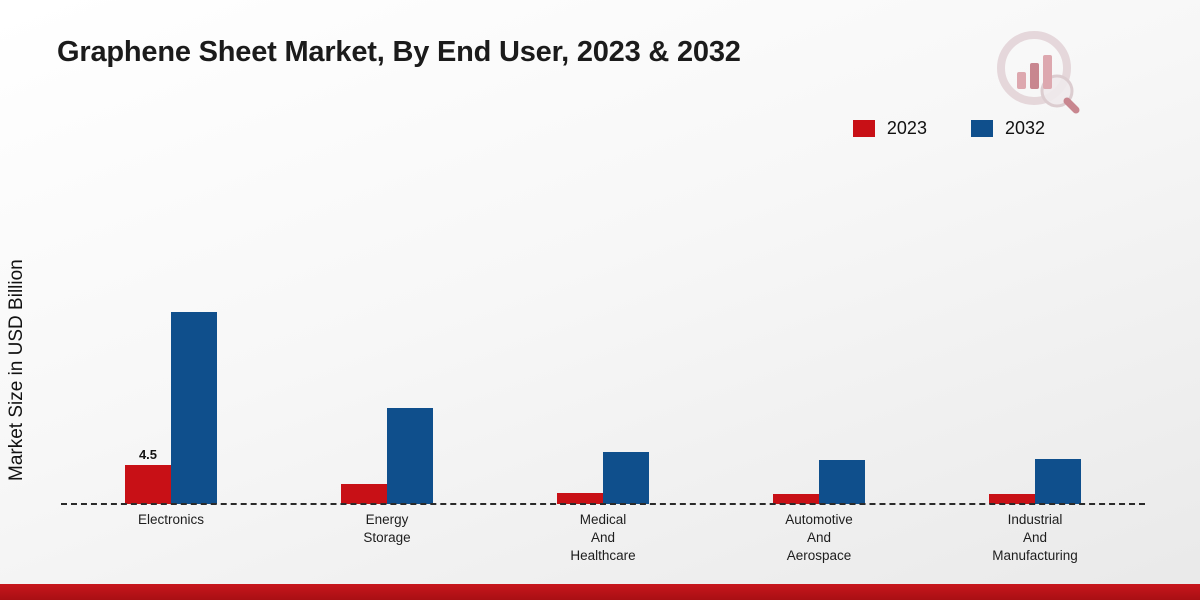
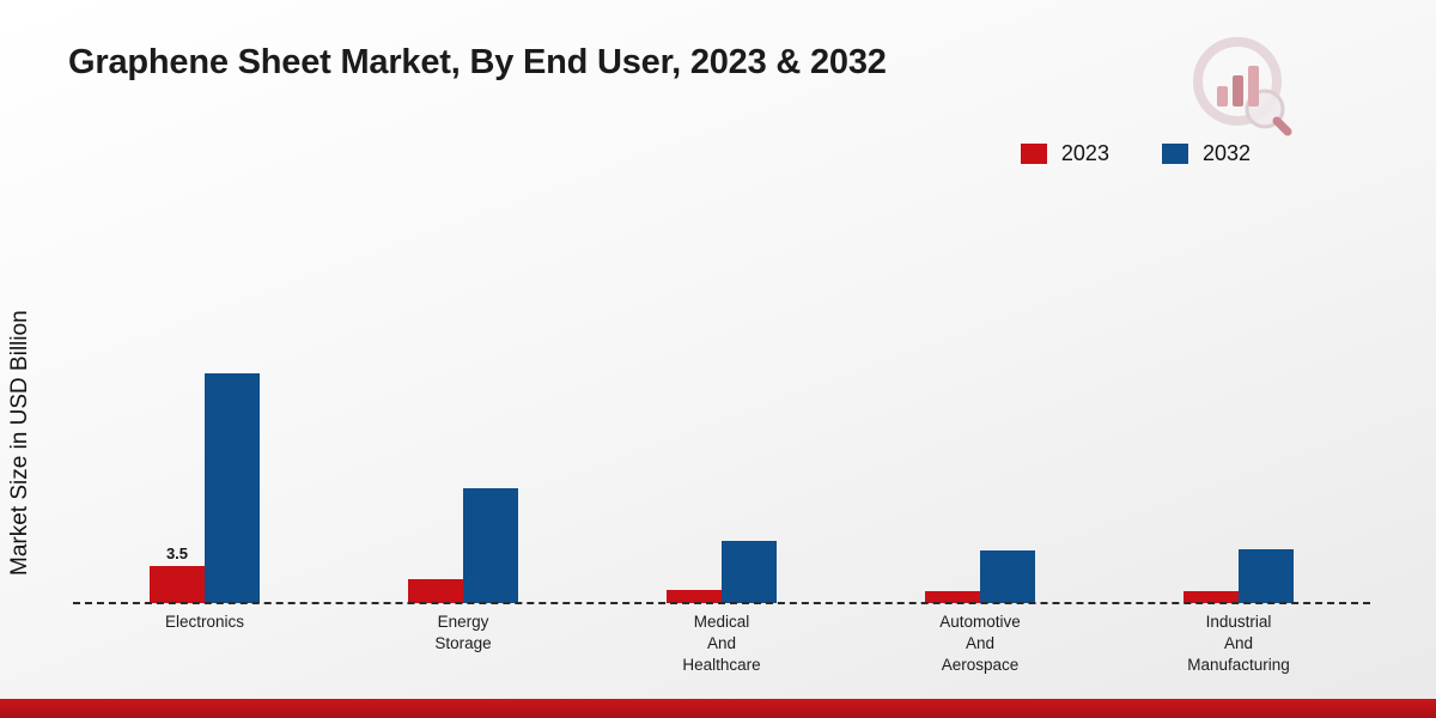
2023/Electronics: 4.5 -> 3.5
